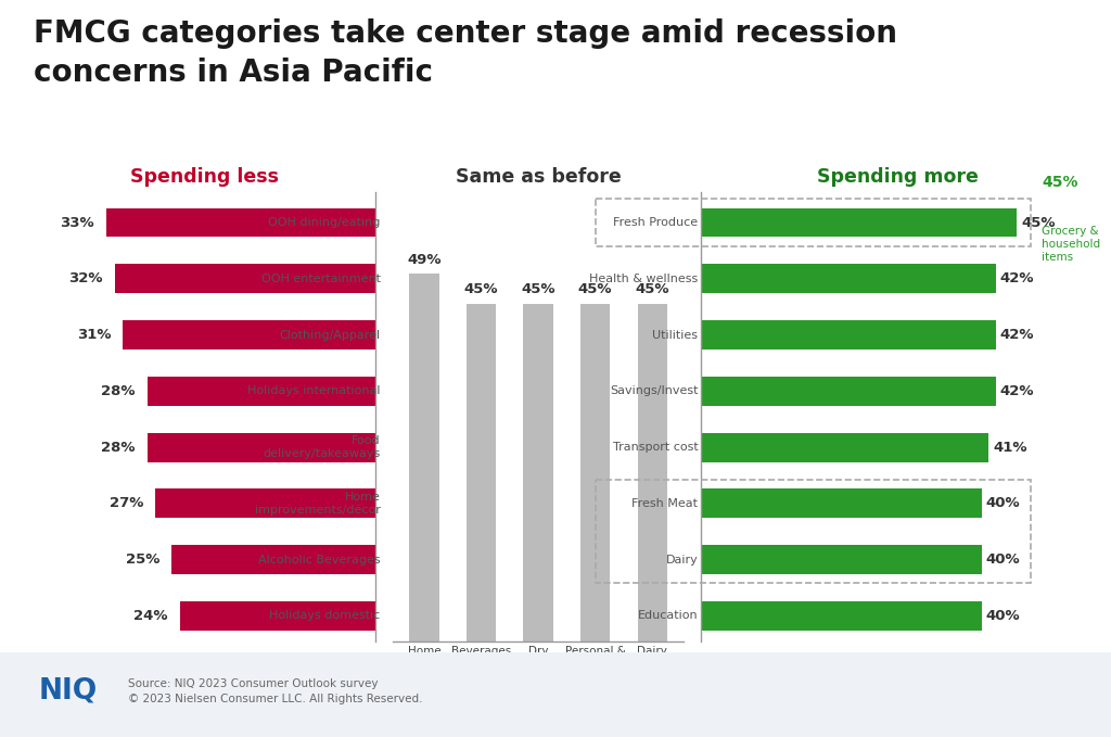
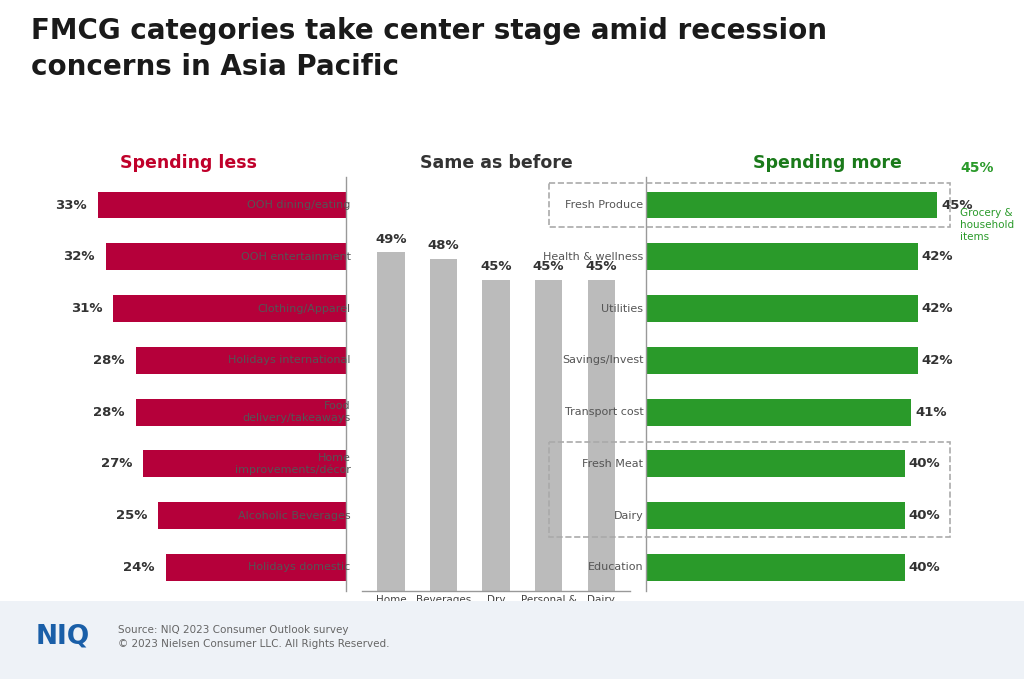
Same as before/Beverages: 45% -> 48%
